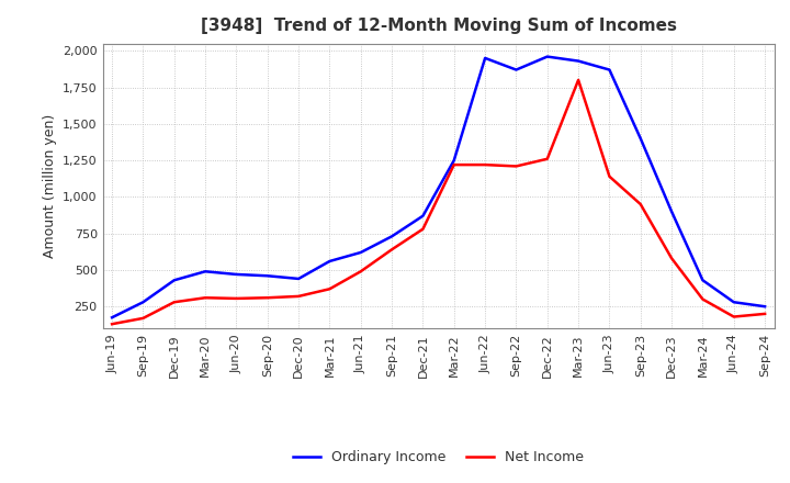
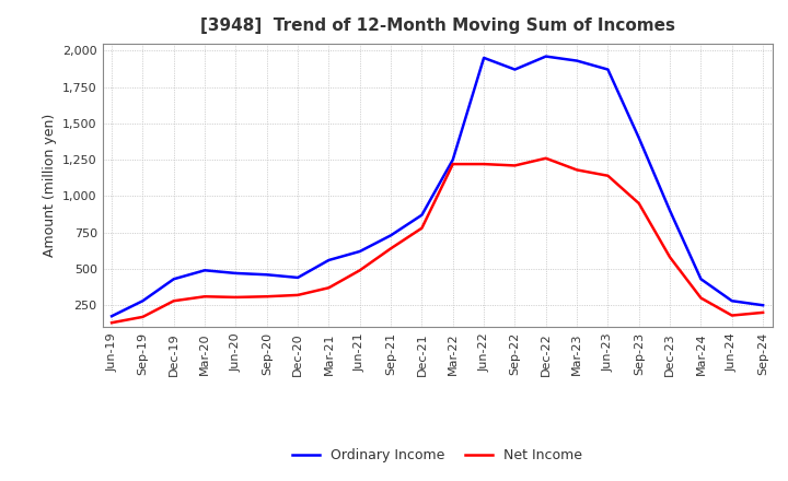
Net Income/Mar-23: 1,800 -> 1,180
